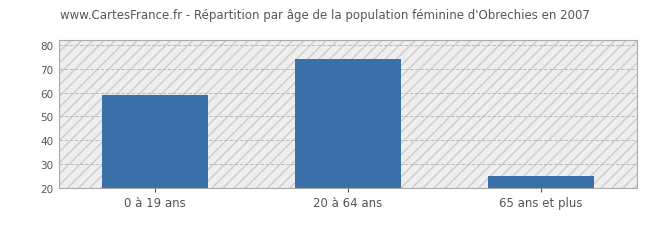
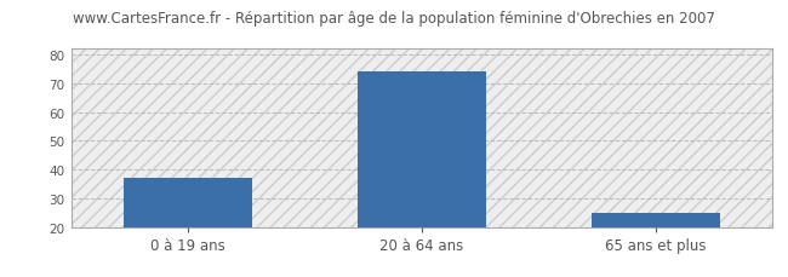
0 à 19 ans: 59 -> 37
